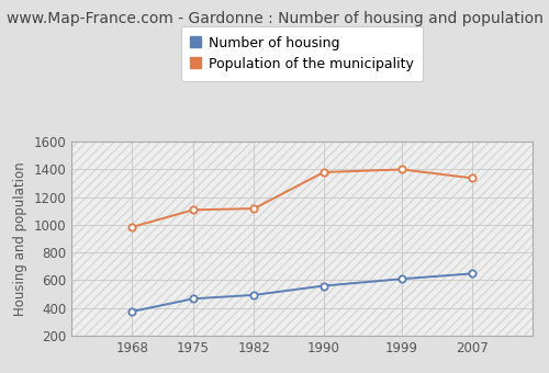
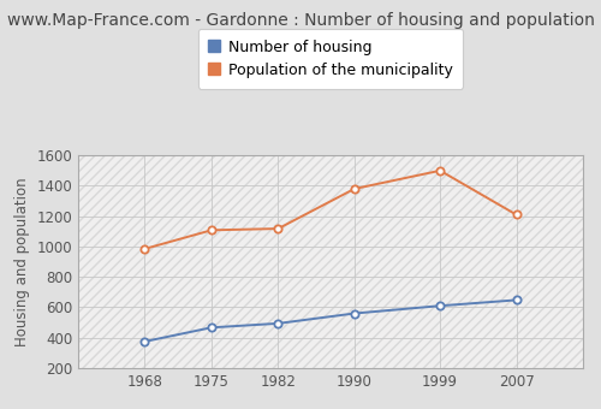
Population of the municipality/1999: 1400 -> 1500
Population of the municipality/2007: 1340 -> 1210
